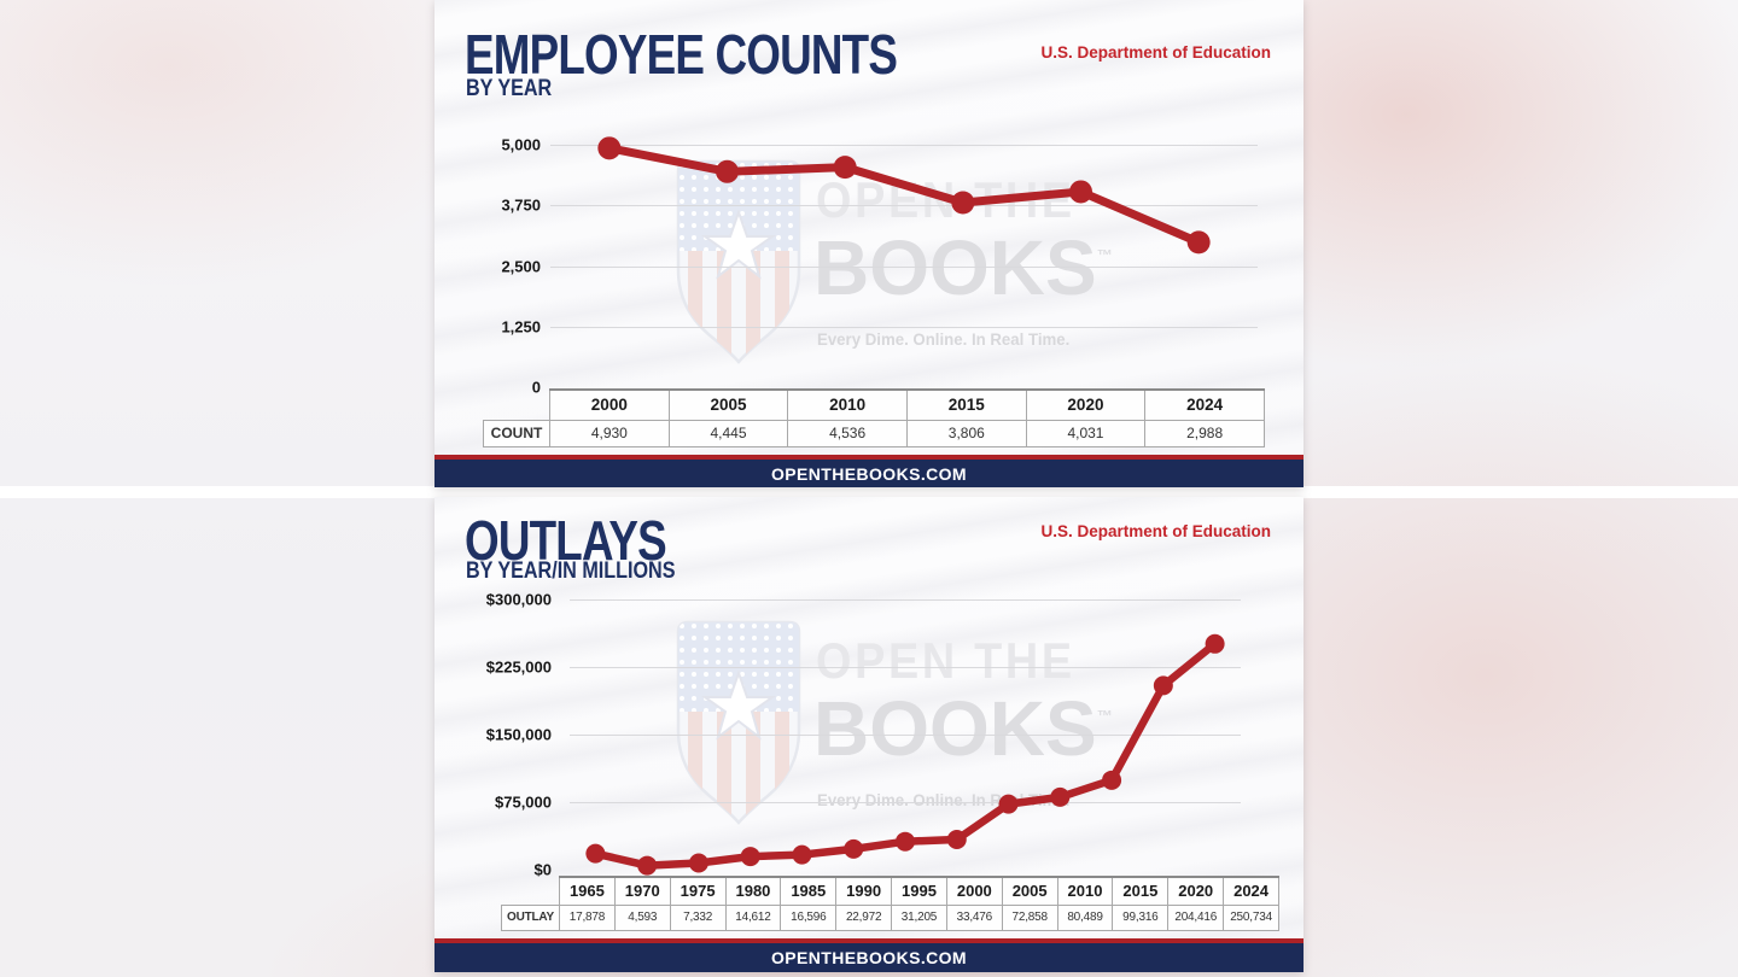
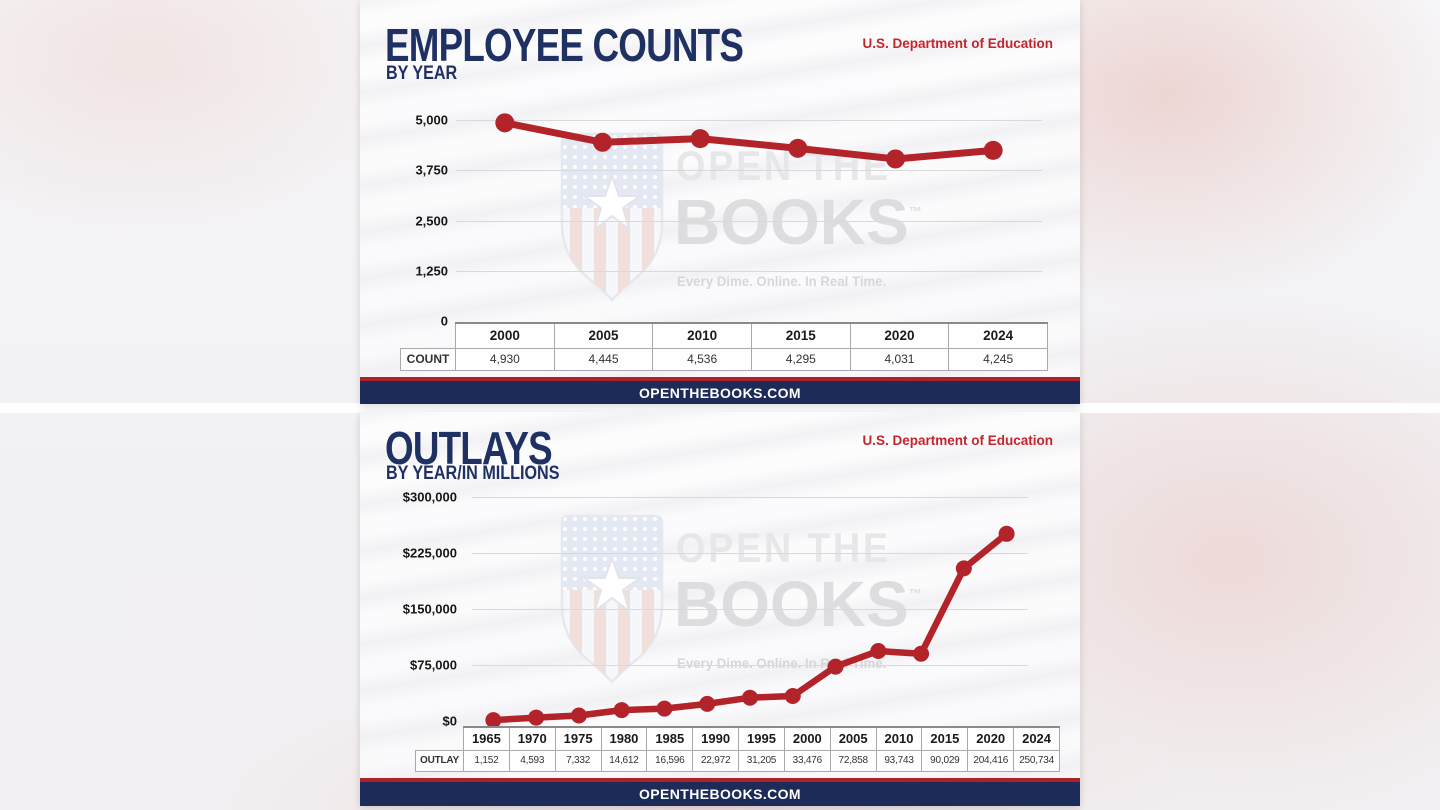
EMPLOYEE COUNTS/2015: 3,806 -> 4,295
EMPLOYEE COUNTS/2024: 2,988 -> 4,245
OUTLAYS/1965: 17,878 -> 1,152
OUTLAYS/2010: 80,489 -> 93,743
OUTLAYS/2015: 99,316 -> 90,029
